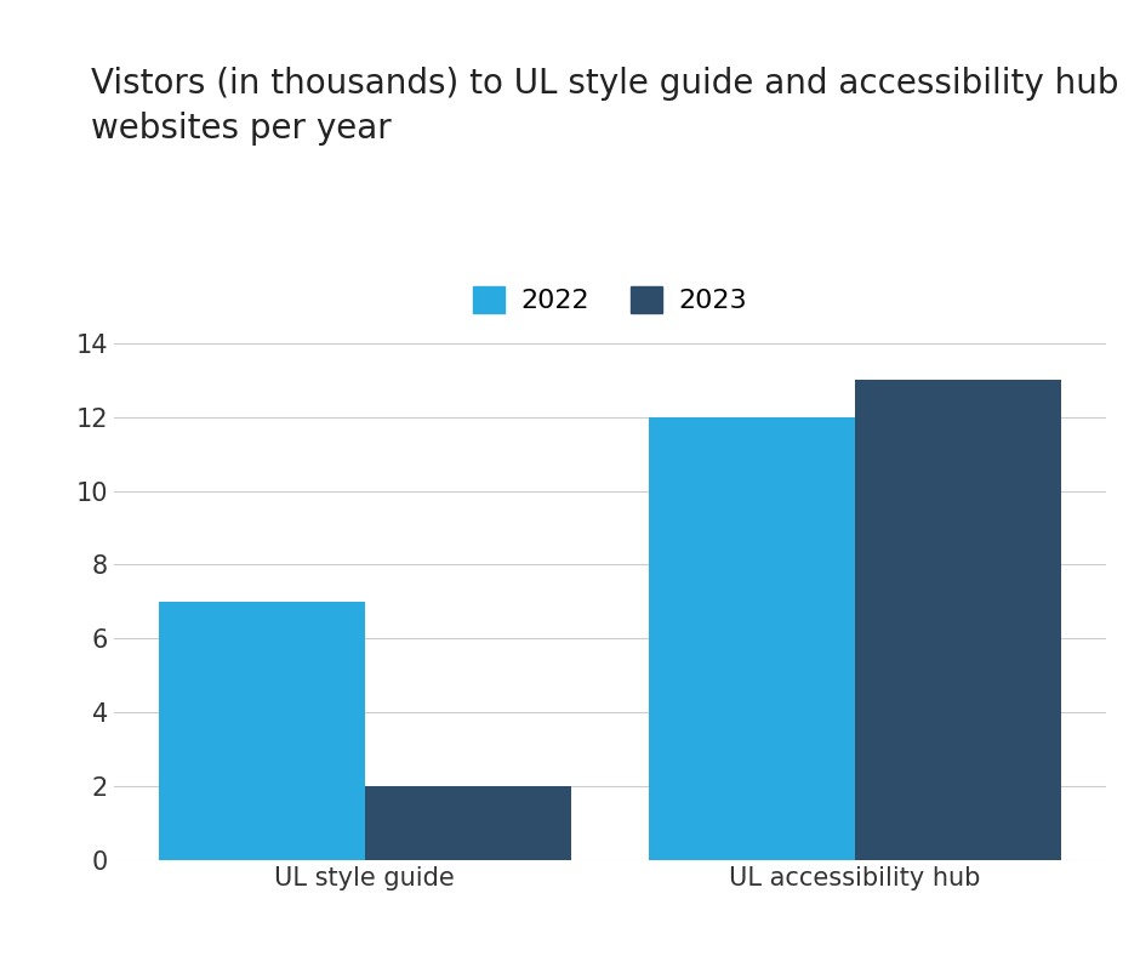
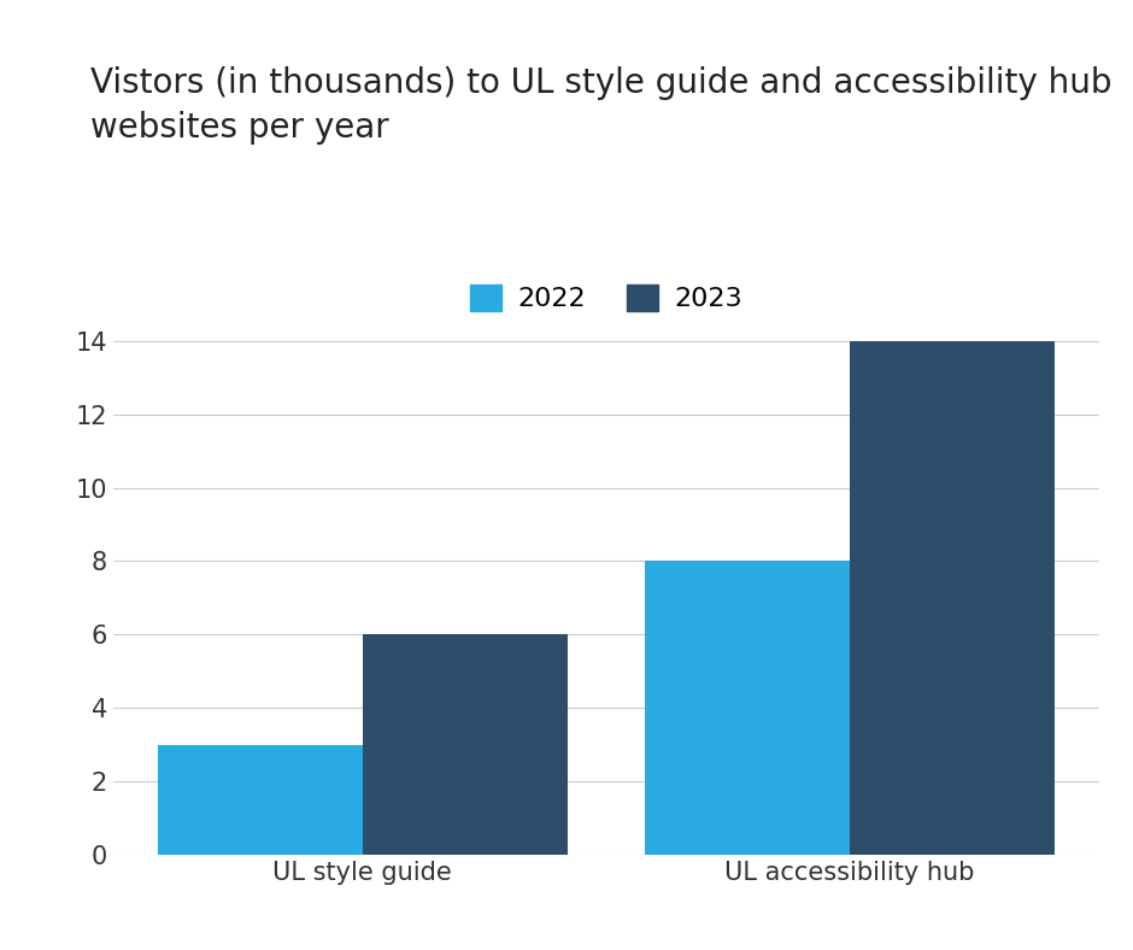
2022/UL style guide: 7 -> 3
2023/UL style guide: 2 -> 6
2022/UL accessibility hub: 12 -> 8
2023/UL accessibility hub: 13 -> 14
